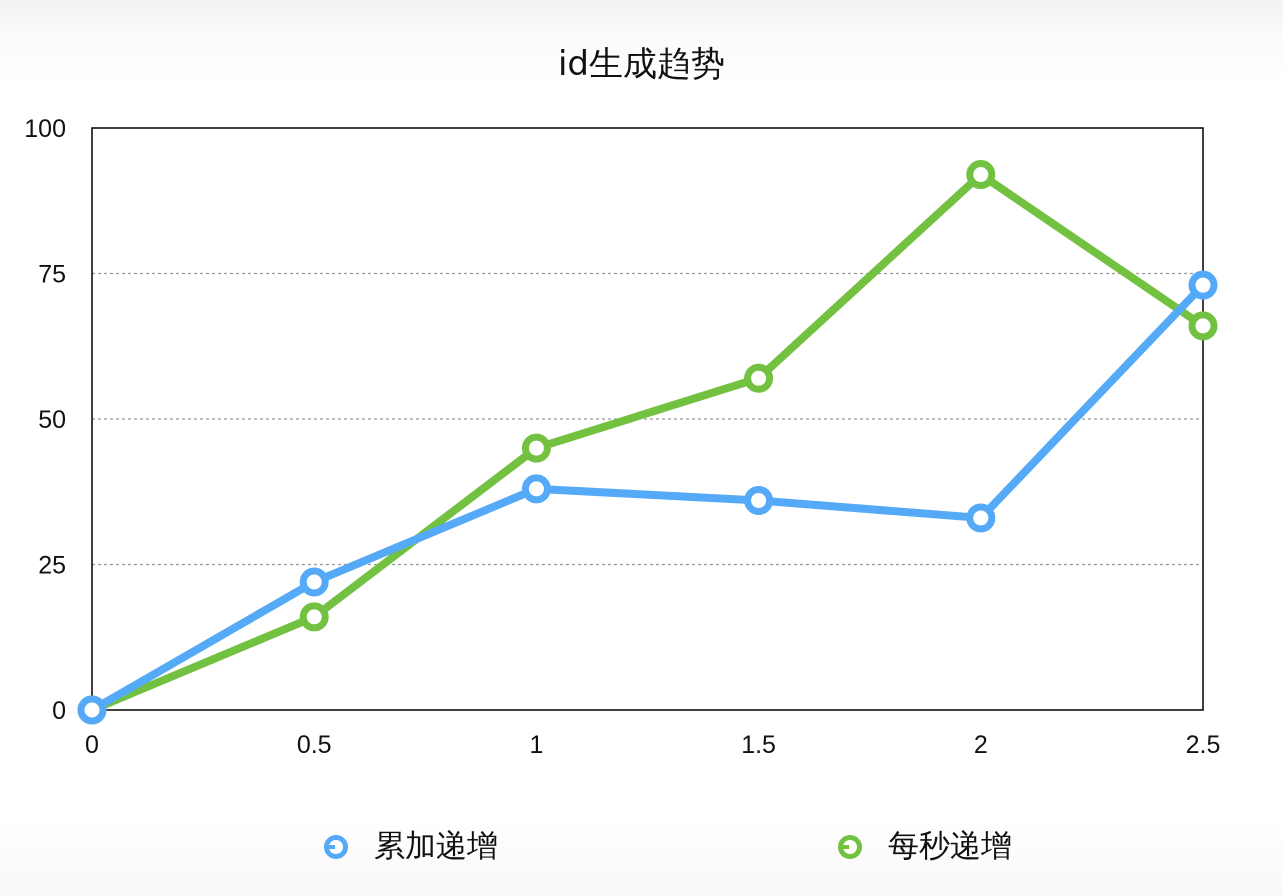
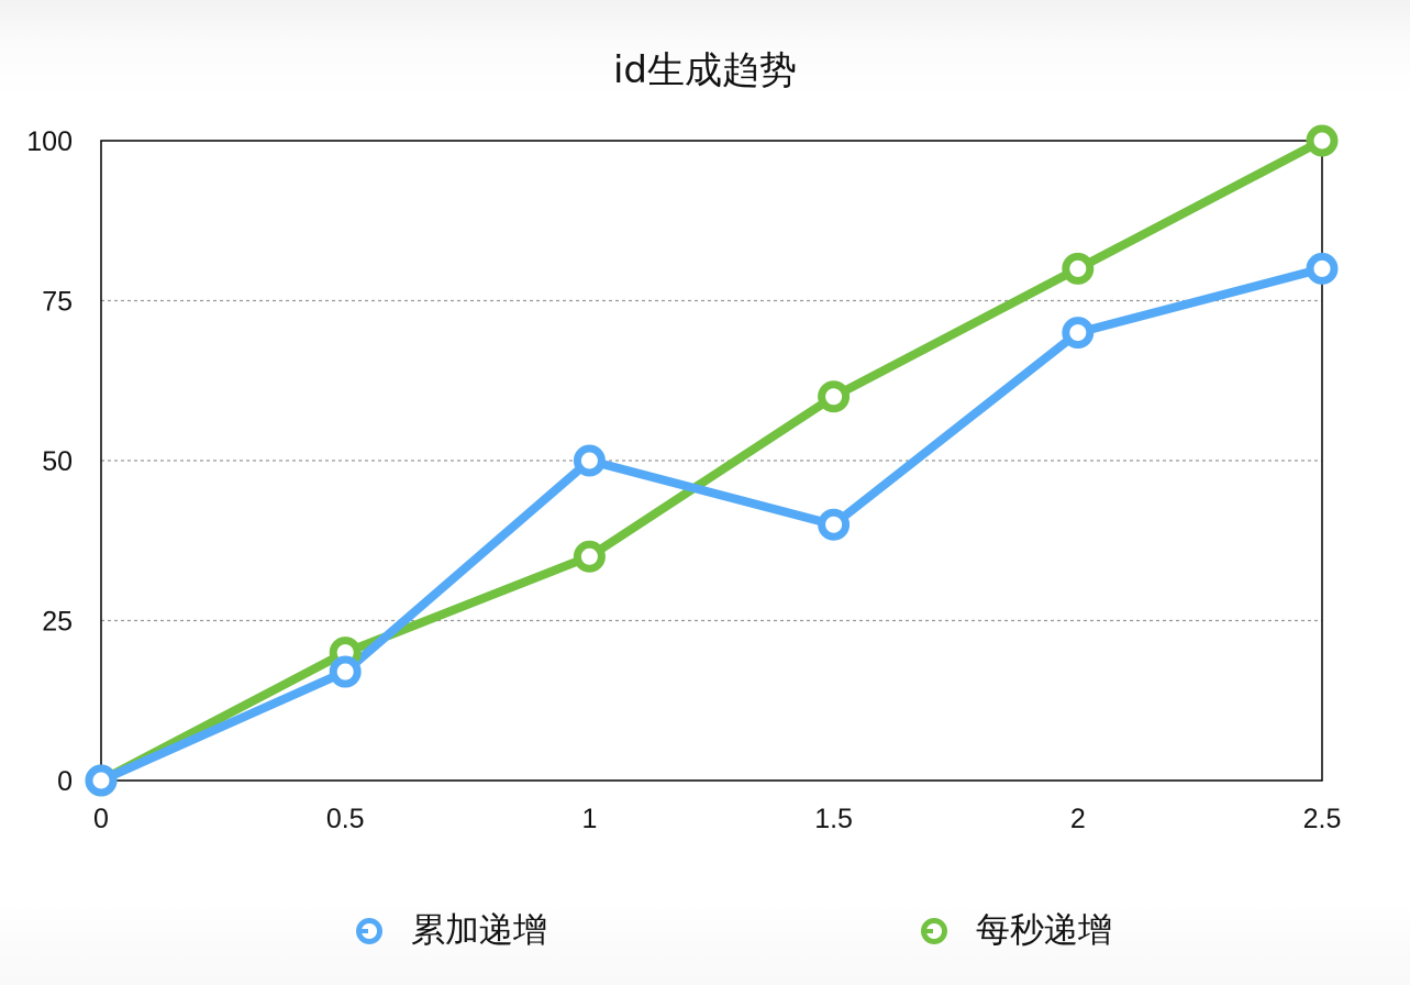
累加递增/0.5: 22 -> 17
每秒递增/0.5: 16 -> 20
累加递增/1: 38 -> 50
每秒递增/1: 45 -> 35
累加递增/1.5: 36 -> 40
每秒递增/1.5: 57 -> 60
累加递增/2: 33 -> 70
每秒递增/2: 92 -> 80
累加递增/2.5: 73 -> 80
每秒递增/2.5: 66 -> 100
